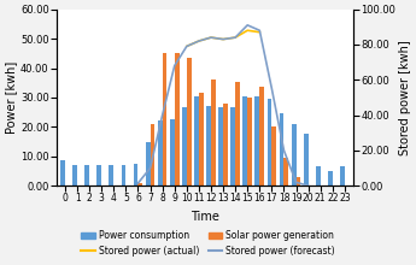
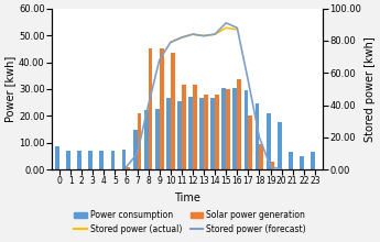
Power consumption/11: 30.5 -> 25.5
Solar power generation/12: 36.0 -> 31.5
Solar power generation/14: 35.5 -> 28.0
